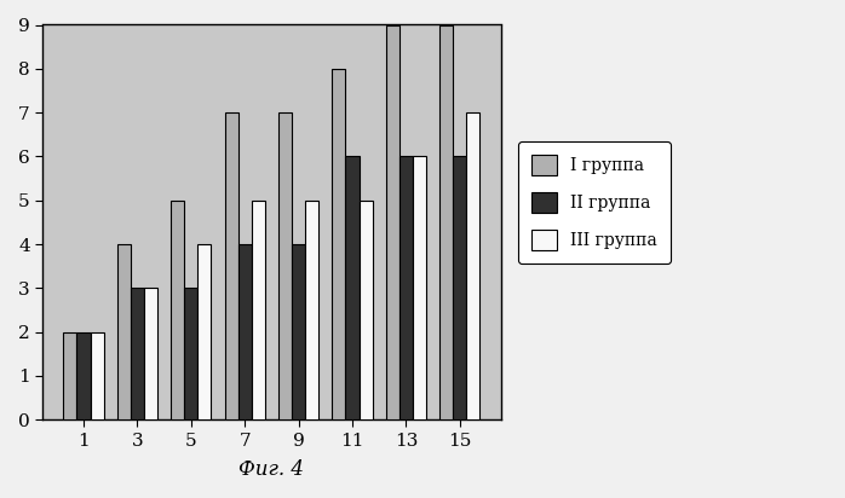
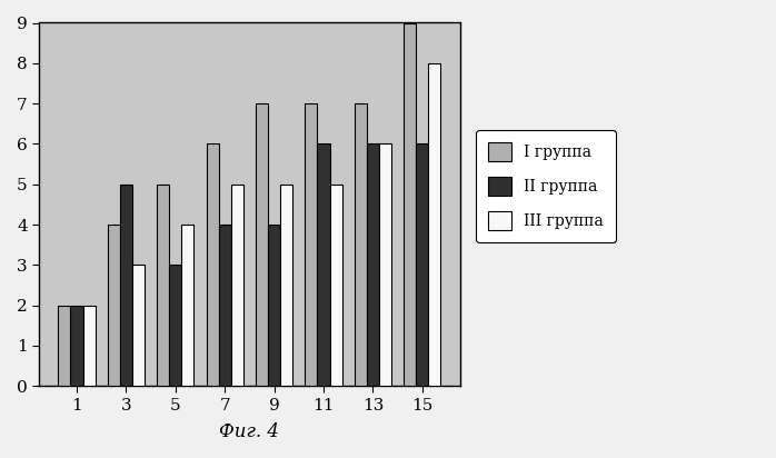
II группа/3: 3 -> 5
I группа/7: 7 -> 6
I группа/11: 8 -> 7
I группа/13: 9 -> 7
III группа/15: 7 -> 8
